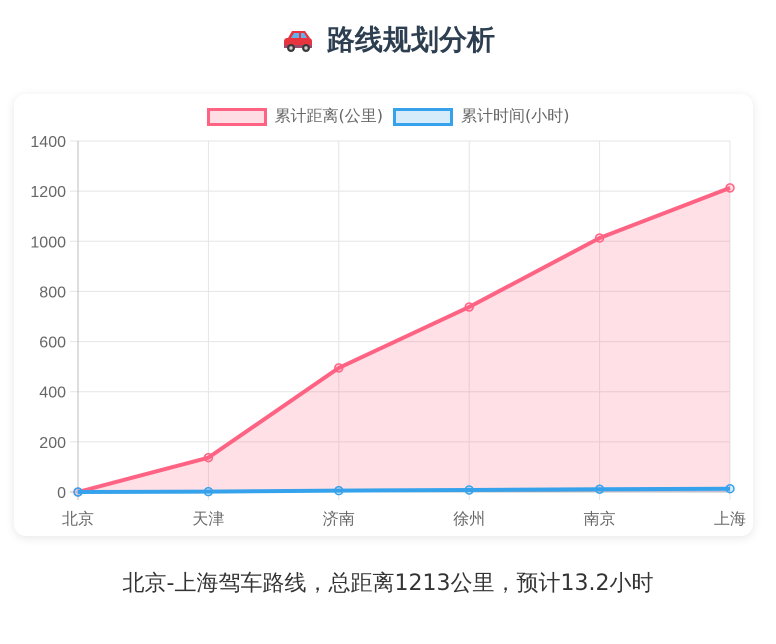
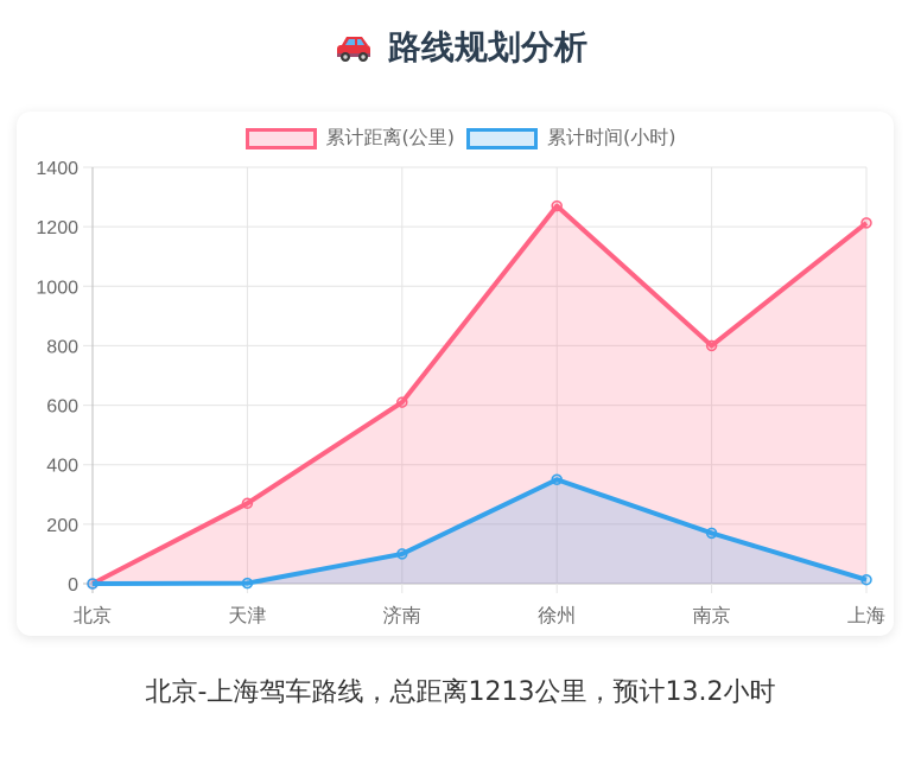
累计距离(公里)/天津: 140 -> 270
累计距离(公里)/济南: 500 -> 610
累计时间(小时)/济南: 10 -> 100
累计距离(公里)/徐州: 740 -> 1270
累计时间(小时)/徐州: 10 -> 350
累计距离(公里)/南京: 1010 -> 800
累计时间(小时)/南京: 10 -> 170
